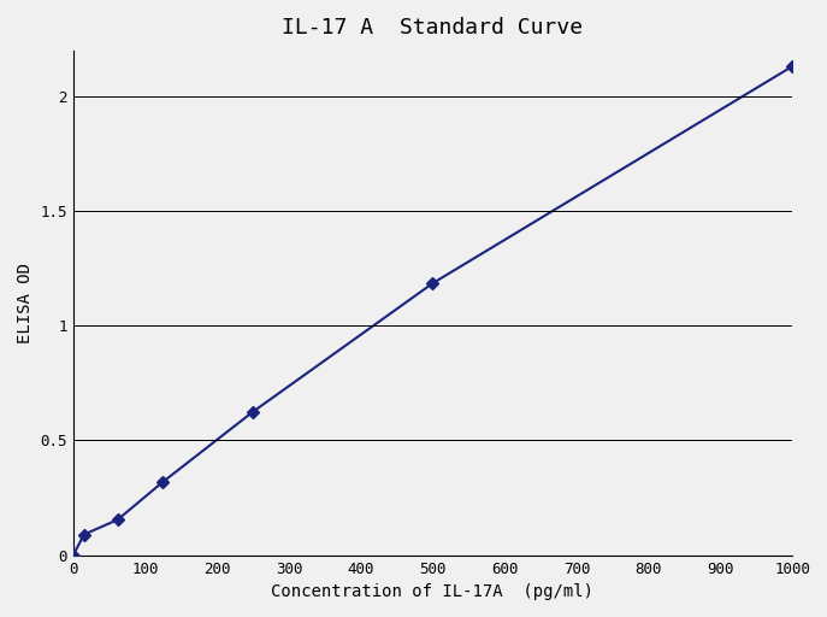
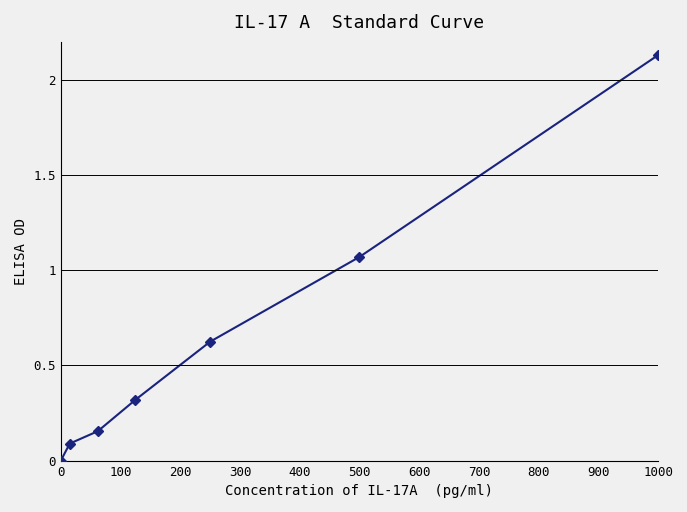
500: 1.19 -> 1.07
